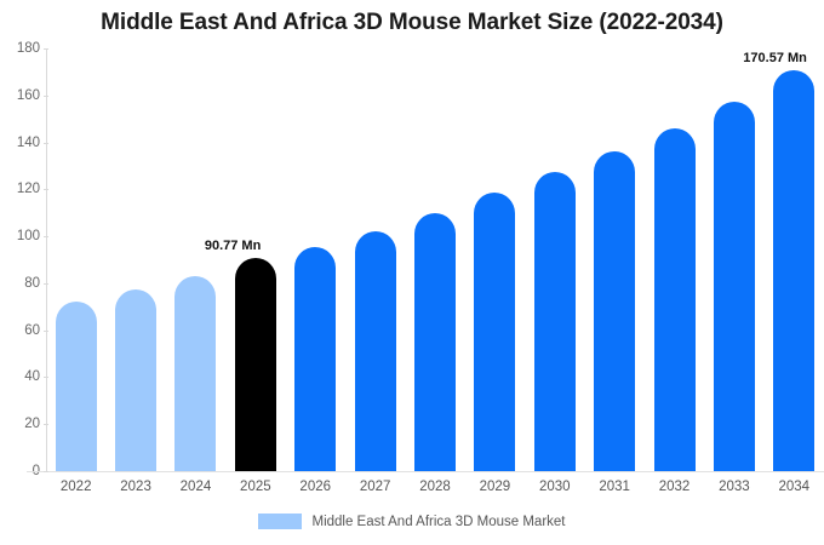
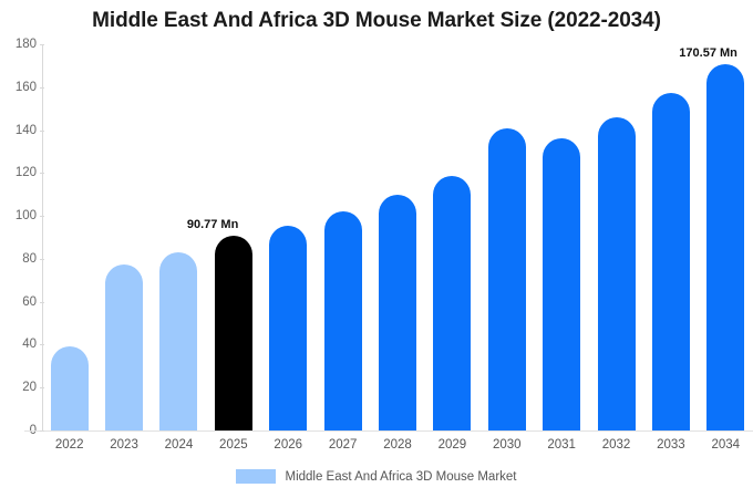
2022: 72 -> 39
2030: 127 -> 141
